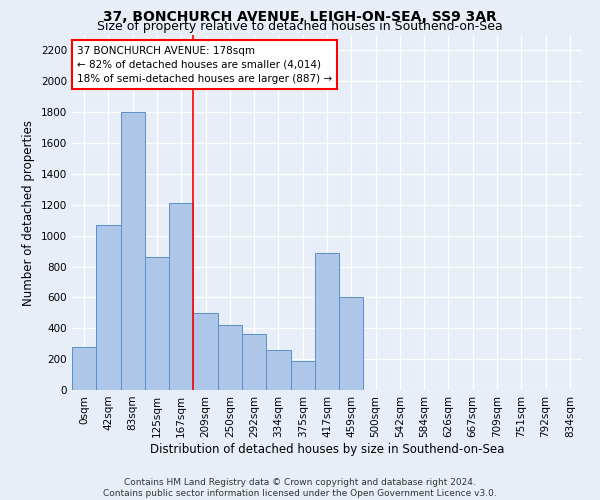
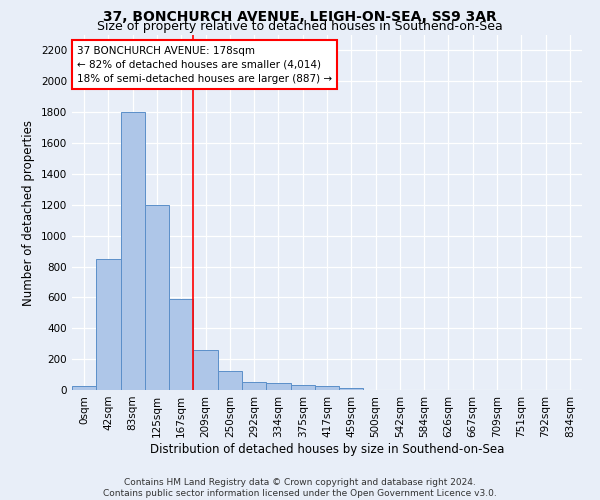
0sqm: 280 -> 20
42sqm: 1070 -> 850
125sqm: 860 -> 1200
167sqm: 1210 -> 590
209sqm: 500 -> 260
250sqm: 420 -> 120
292sqm: 360 -> 50
334sqm: 260 -> 50
375sqm: 190 -> 30
417sqm: 890 -> 20
459sqm: 600 -> 20
